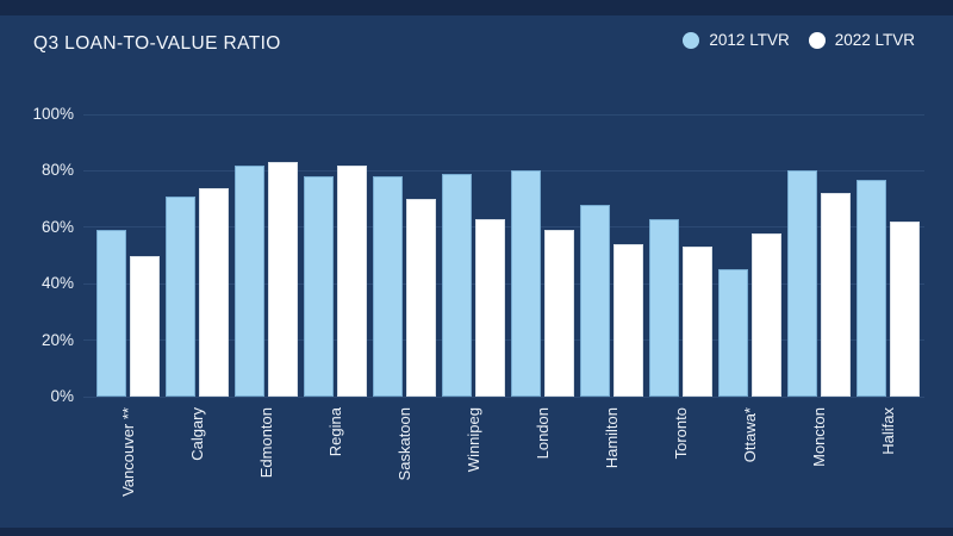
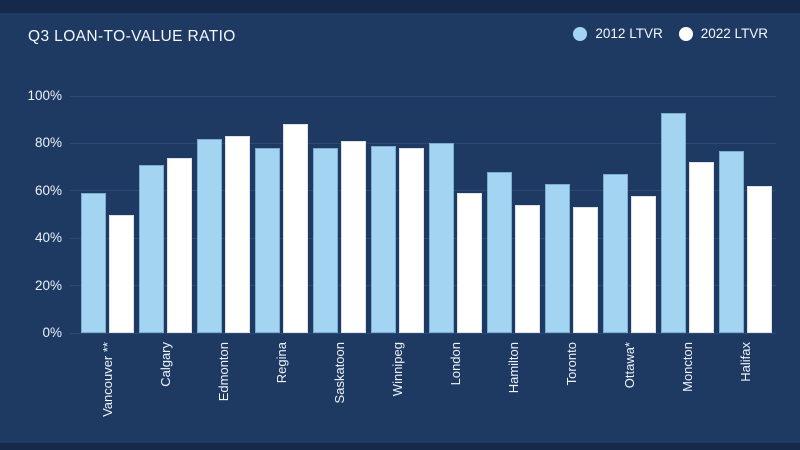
2022 LTVR/Regina: 82% -> 88%
2022 LTVR/Saskatoon: 70% -> 81%
2022 LTVR/Winnipeg: 63% -> 78%
2012 LTVR/Ottawa*: 45% -> 67%
2012 LTVR/Moncton: 80% -> 93%
